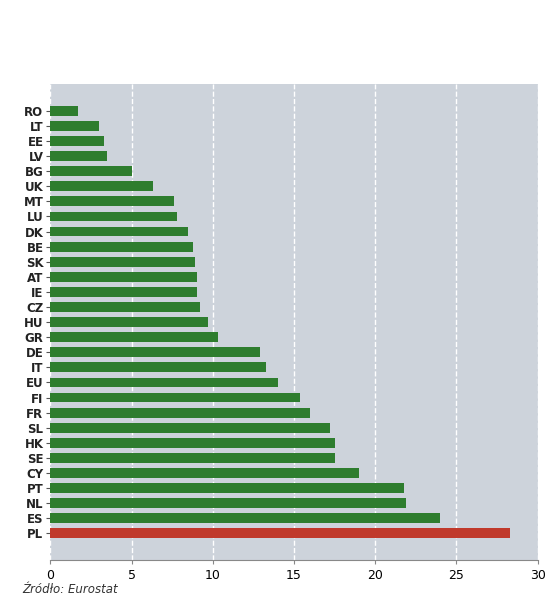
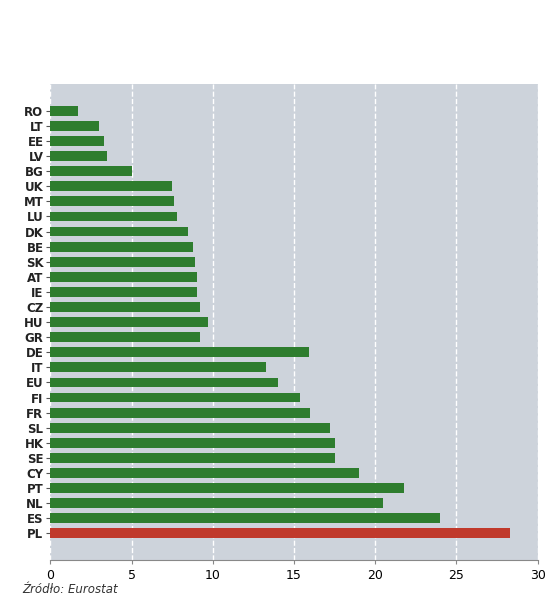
UK: 6.3 -> 7.5
GR: 10.3 -> 9.2
DE: 12.9 -> 15.9
NL: 21.9 -> 20.5
